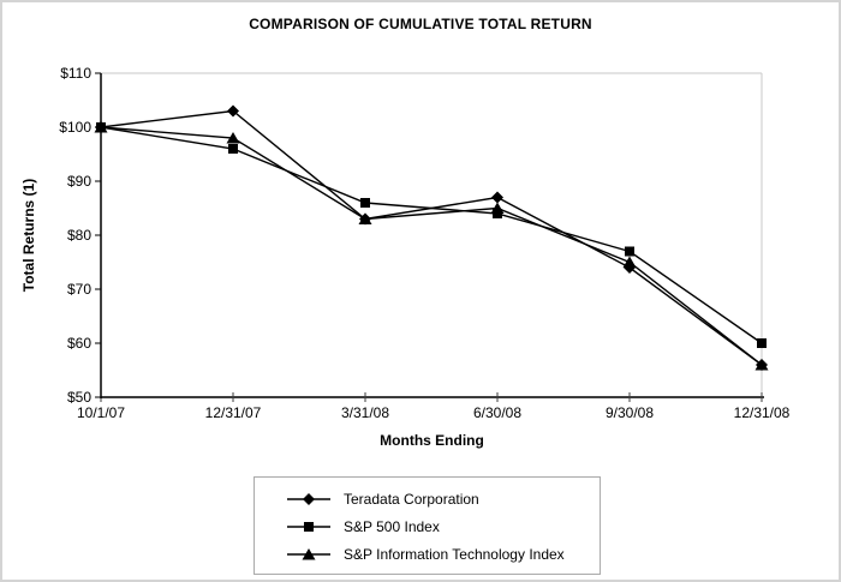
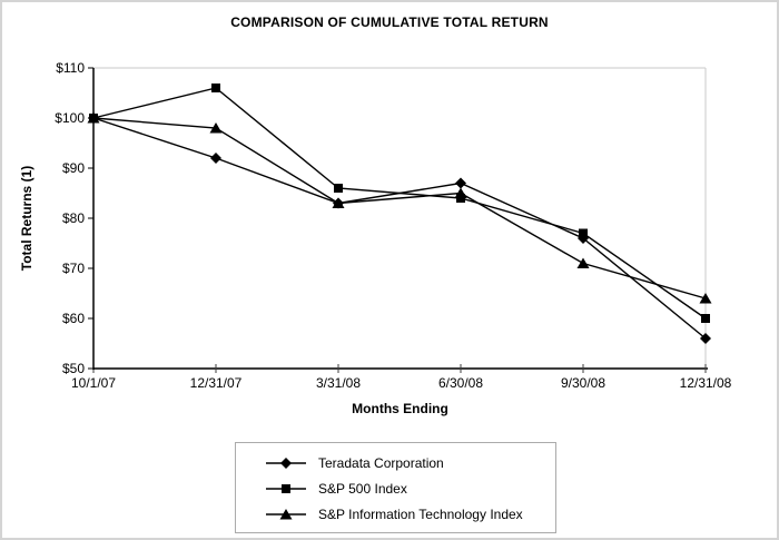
Teradata Corporation/12/31/07: $103 -> $92
S&P 500 Index/12/31/07: $96 -> $106
Teradata Corporation/9/30/08: $74 -> $76
S&P Information Technology Index/9/30/08: $75 -> $71
S&P Information Technology Index/12/31/08: $56 -> $64
